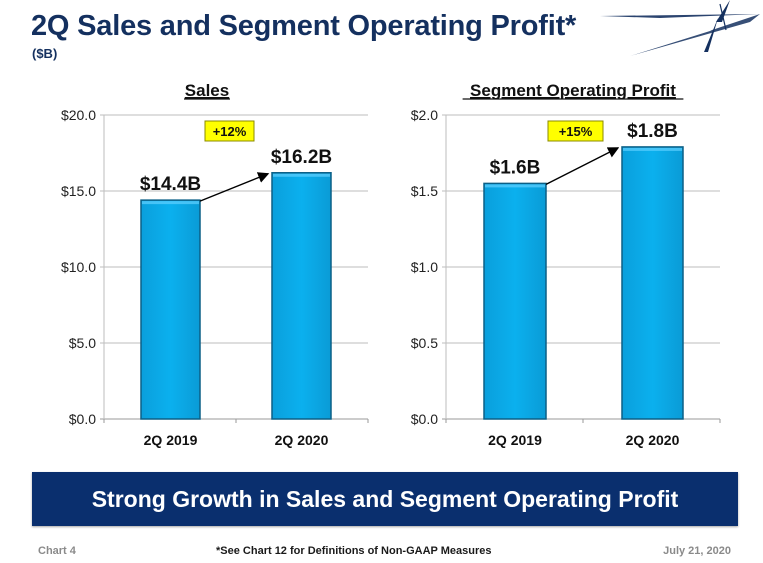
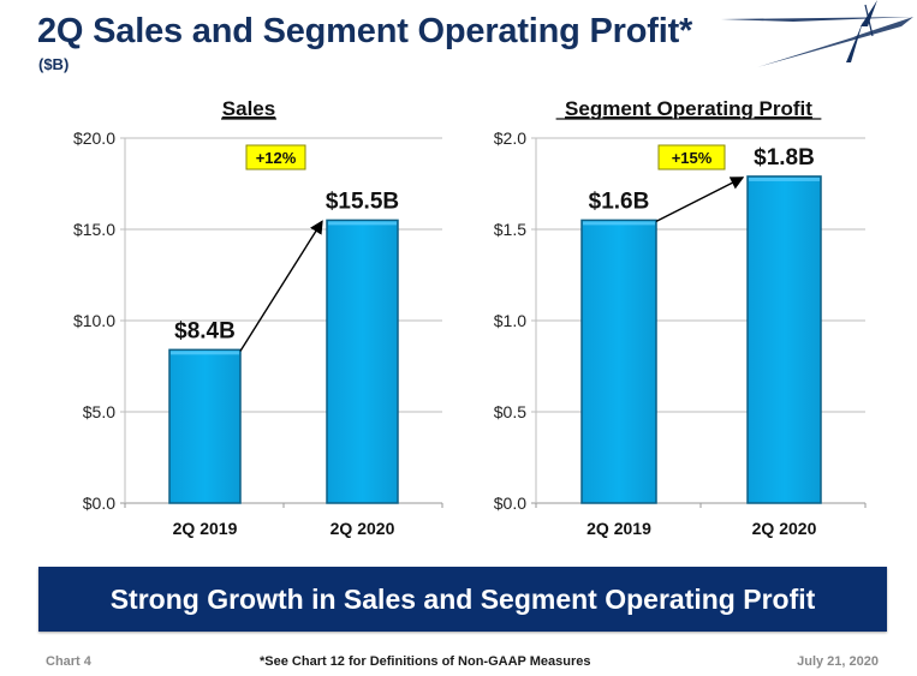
Sales/2Q 2019: $14.4B -> $8.4B
Sales/2Q 2020: $16.2B -> $15.5B
